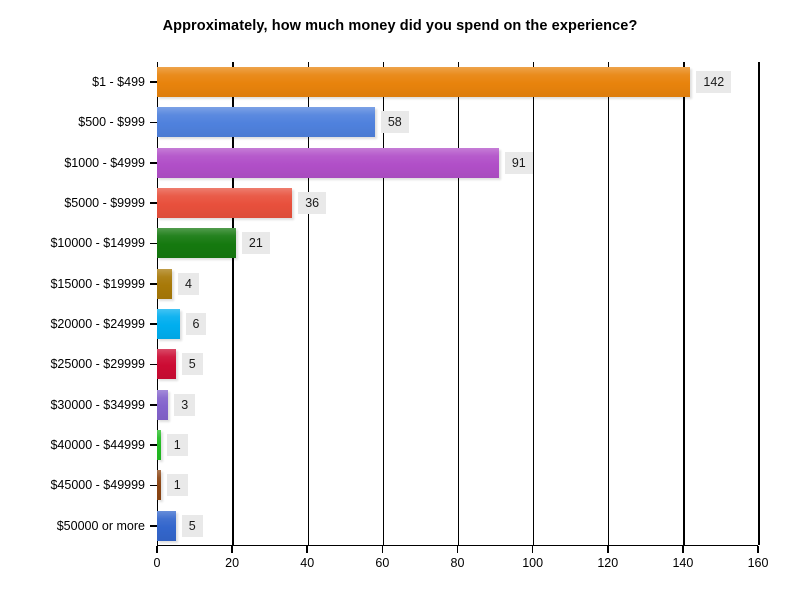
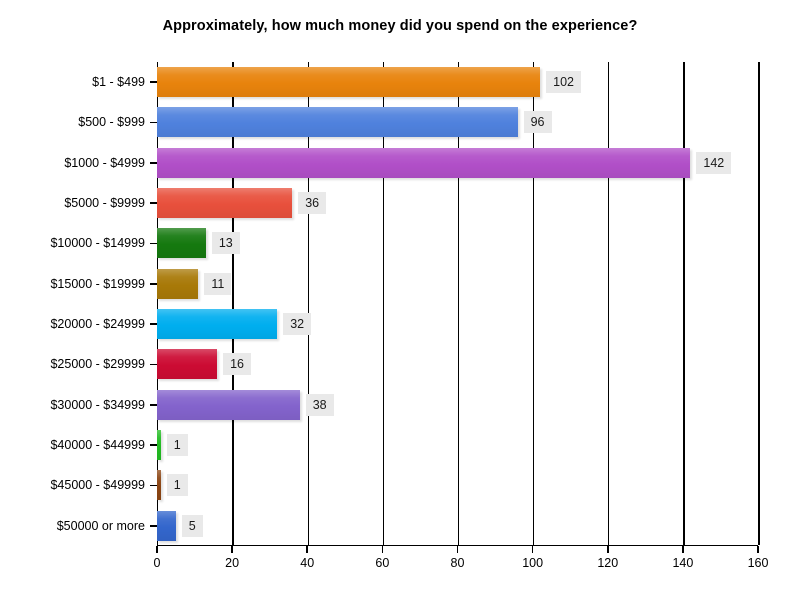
$1 - $499: 142 -> 102
$500 - $999: 58 -> 96
$1000 - $4999: 91 -> 142
$10000 - $14999: 21 -> 13
$15000 - $19999: 4 -> 11
$20000 - $24999: 6 -> 32
$25000 - $29999: 5 -> 16
$30000 - $34999: 3 -> 38
